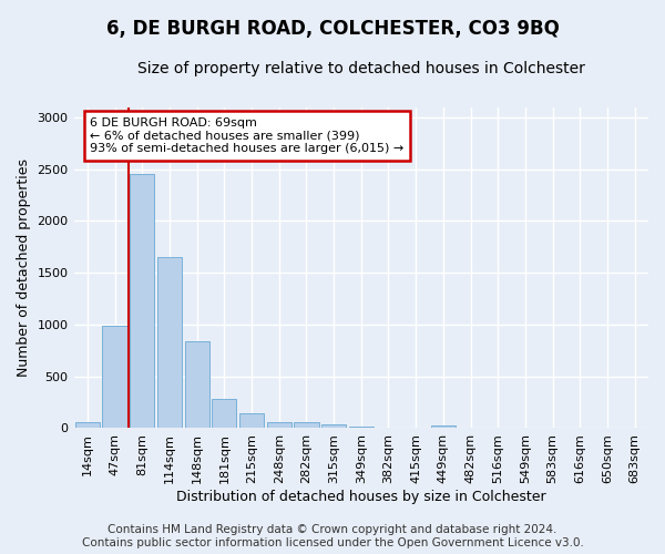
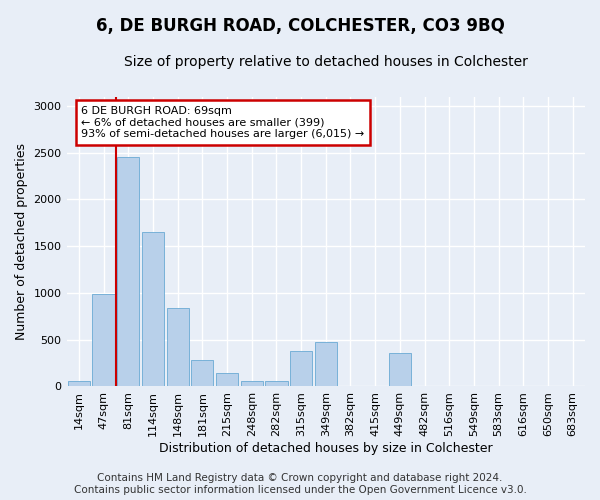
315sqm: 40 -> 380
349sqm: 20 -> 480
449sqm: 30 -> 360
